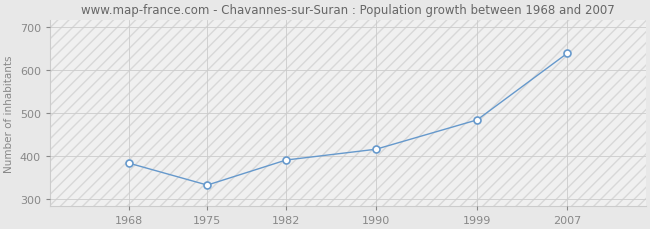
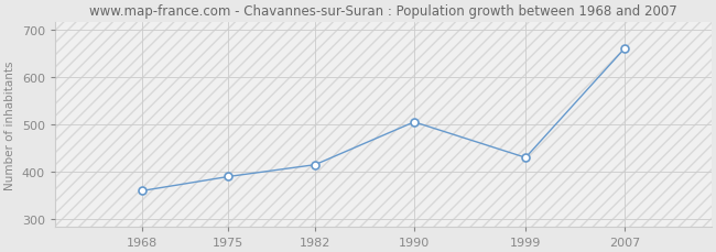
1968: 384 -> 360
1975: 333 -> 390
1982: 391 -> 415
1990: 416 -> 505
1999: 484 -> 430
2007: 638 -> 660
